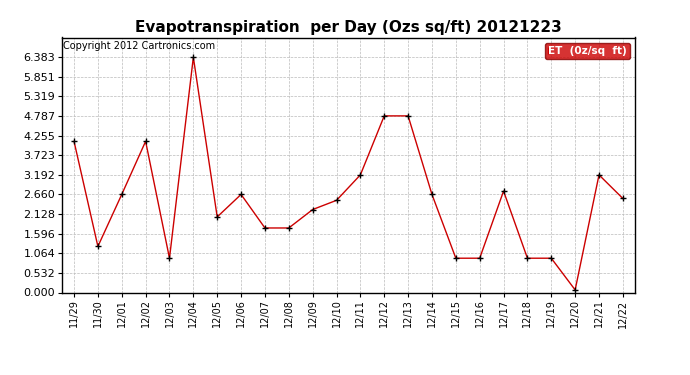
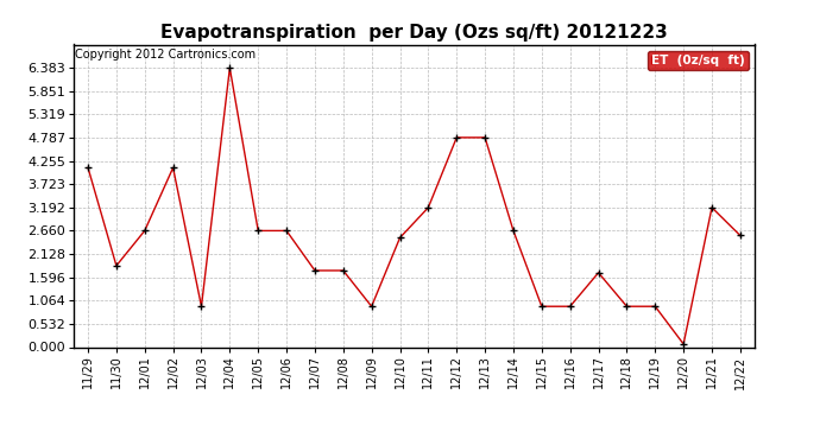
11/30: 1.25 -> 1.86
12/05: 2.05 -> 2.66
12/09: 2.25 -> 0.93
12/17: 2.75 -> 1.70
